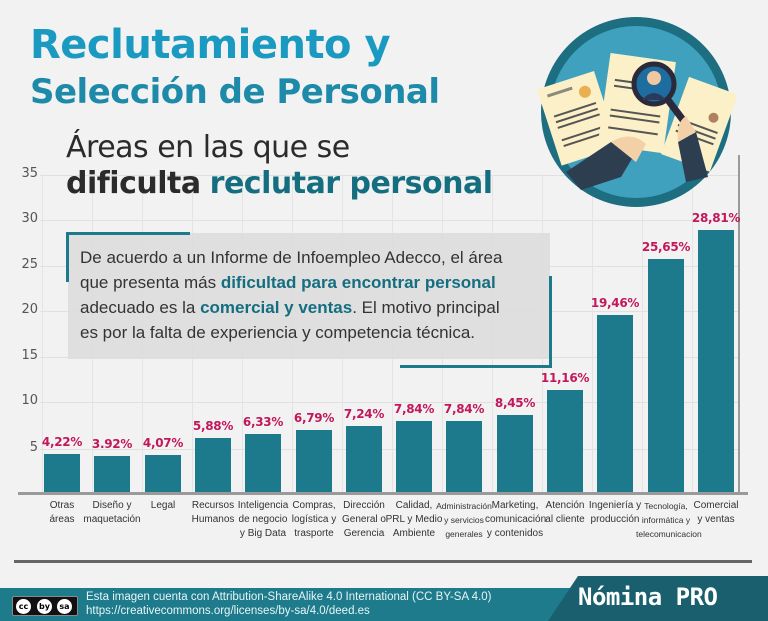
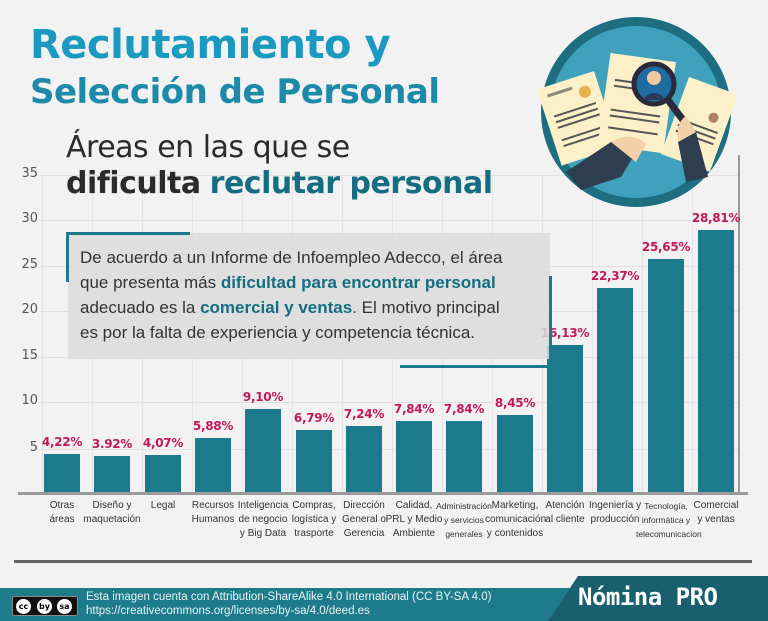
Inteligencia de negocio y Big Data: 6,33% -> 9,10%
Atención al cliente: 11,16% -> 16,13%
Ingeniería y producción: 19,46% -> 22,37%
